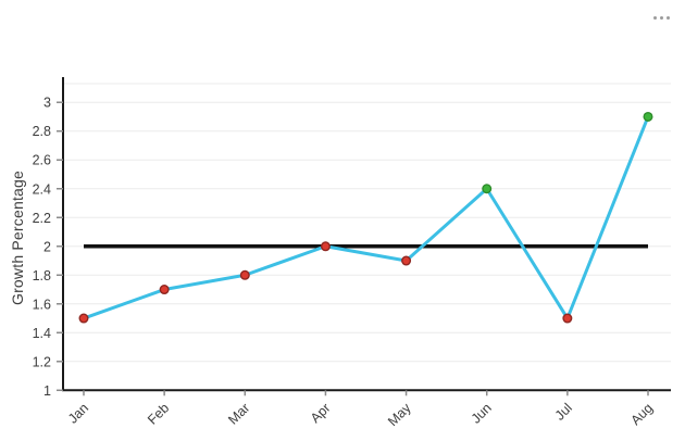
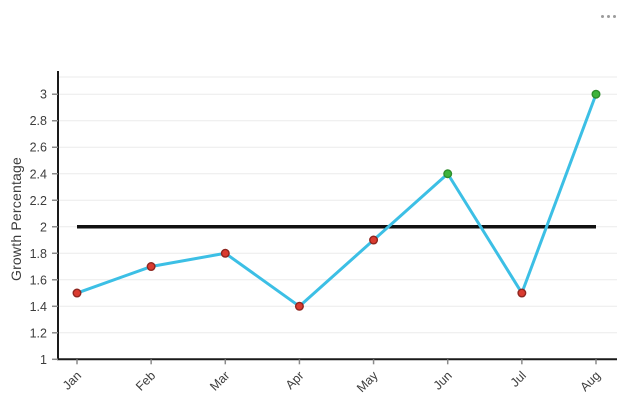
Apr: 2.0 -> 1.4
Aug: 2.9 -> 3.0
